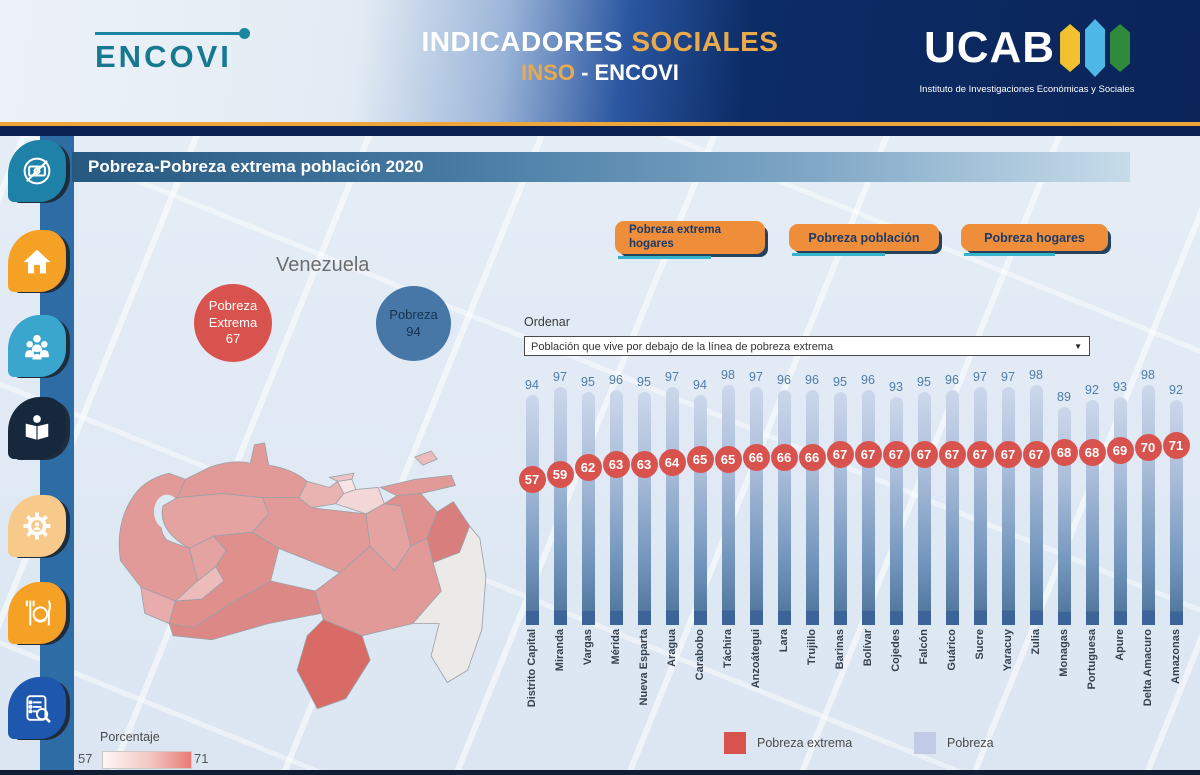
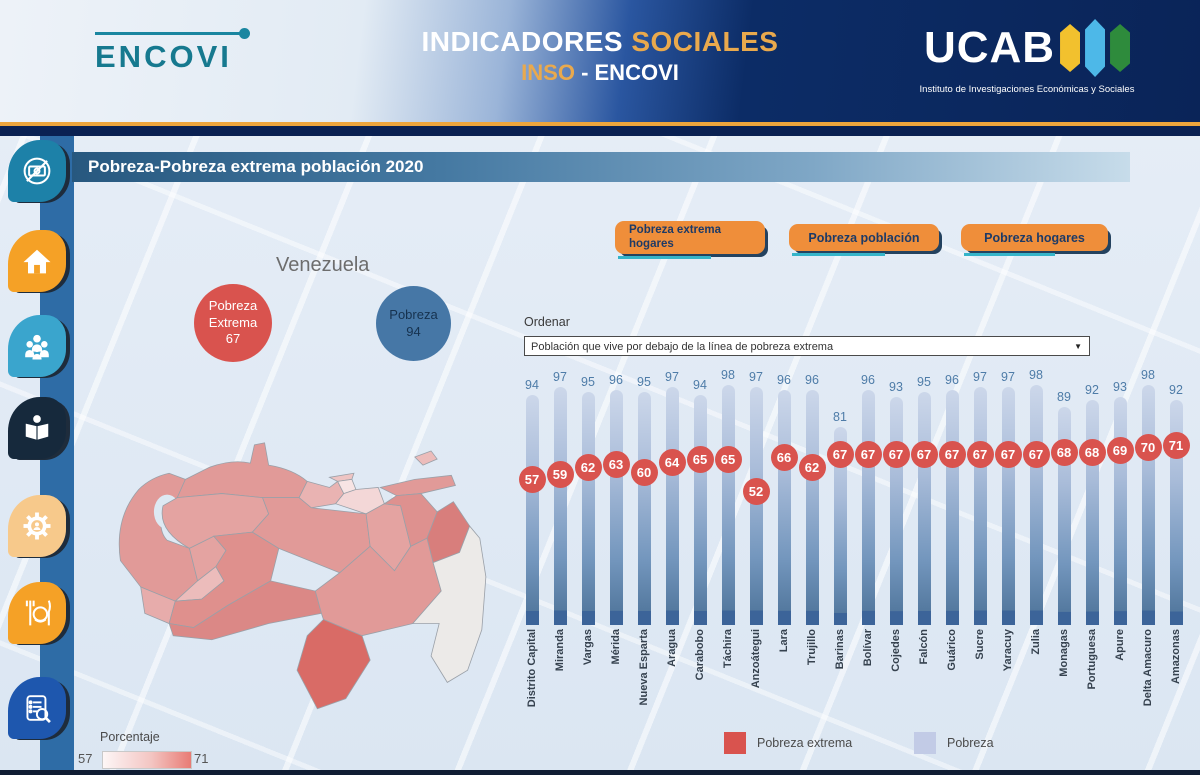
Pobreza extrema/Nueva Esparta: 63 -> 60
Pobreza extrema/Anzoátegui: 66 -> 52
Pobreza extrema/Trujillo: 66 -> 62
Pobreza/Barinas: 95 -> 81
